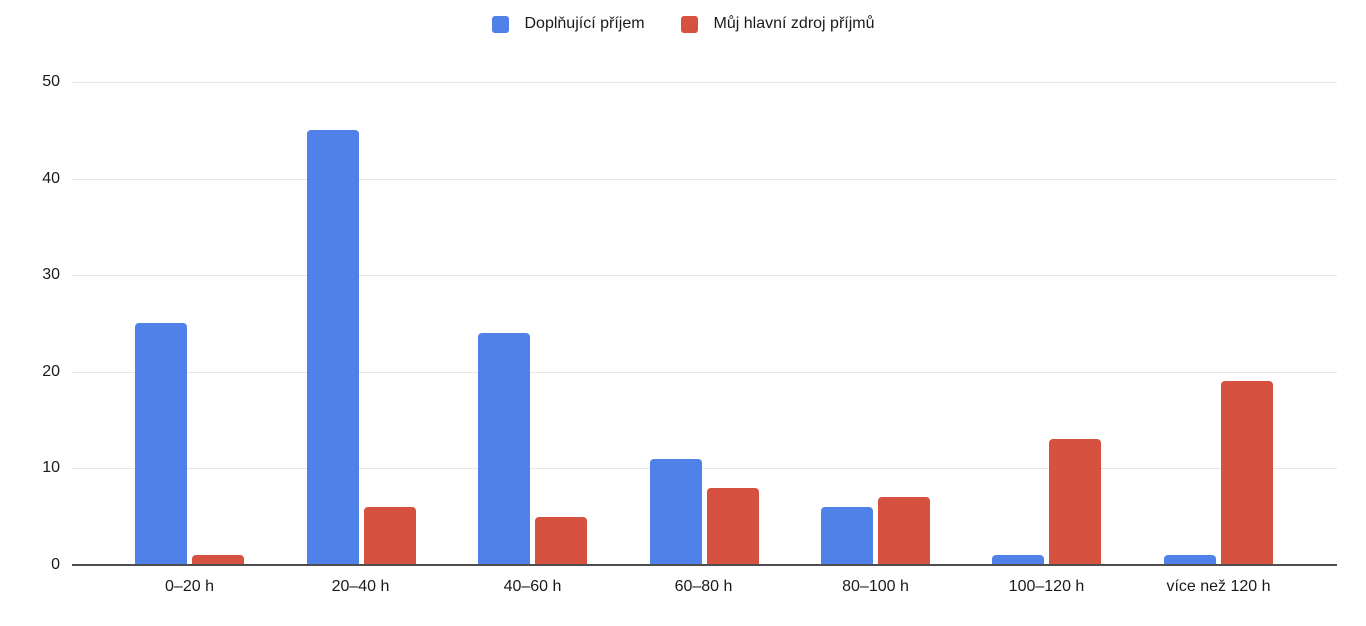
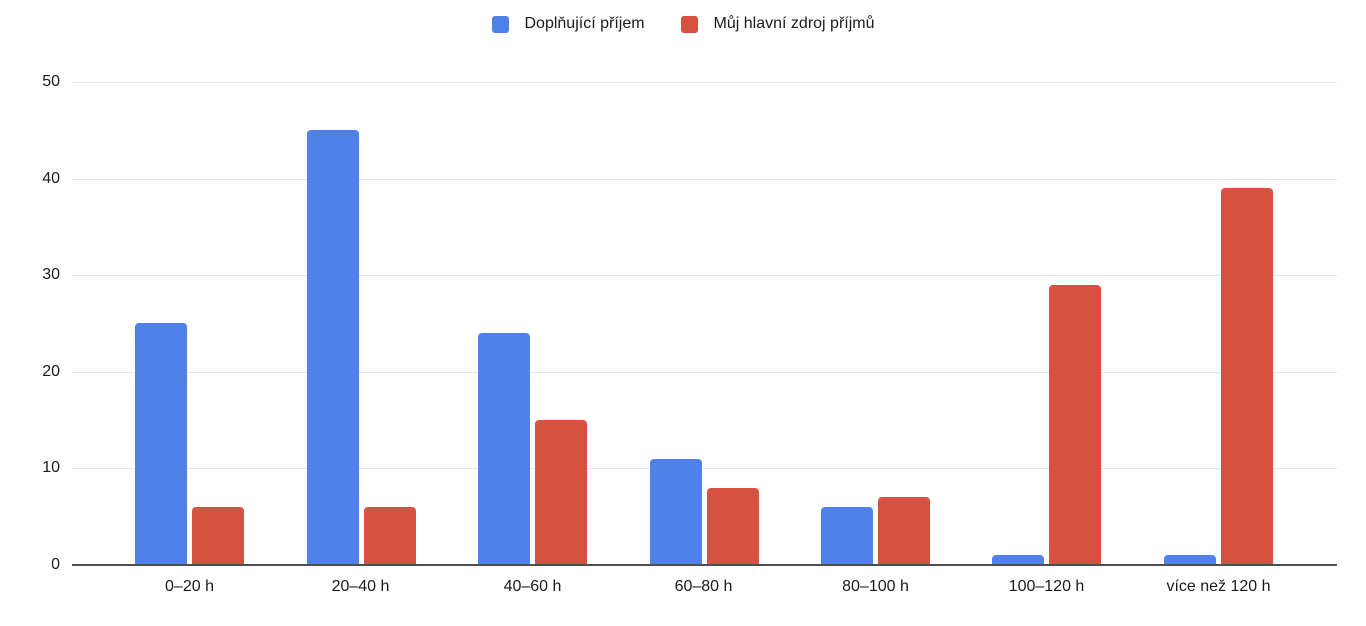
Můj hlavní zdroj příjmů/0–20 h: 1 -> 6
Můj hlavní zdroj příjmů/40–60 h: 5 -> 15
Můj hlavní zdroj příjmů/100–120 h: 13 -> 29
Můj hlavní zdroj příjmů/více než 120 h: 19 -> 39
